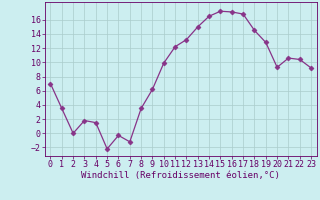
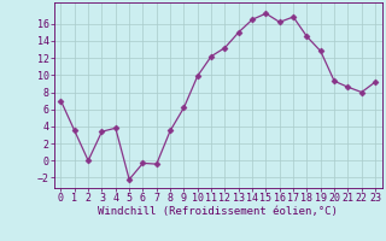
3: 1.8 -> 3.4
4: 1.5 -> 3.8
7: -1.2 -> -0.4
16: 17.1 -> 16.2
21: 10.6 -> 8.6
22: 10.4 -> 8.0
